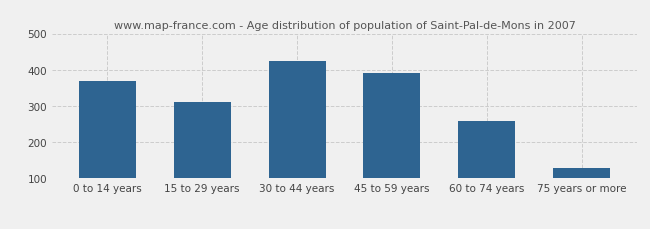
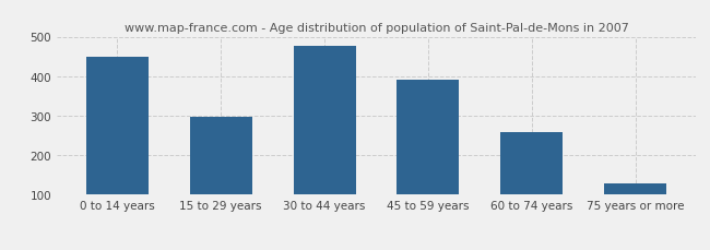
0 to 14 years: 370 -> 448
15 to 29 years: 310 -> 296
30 to 44 years: 425 -> 476
